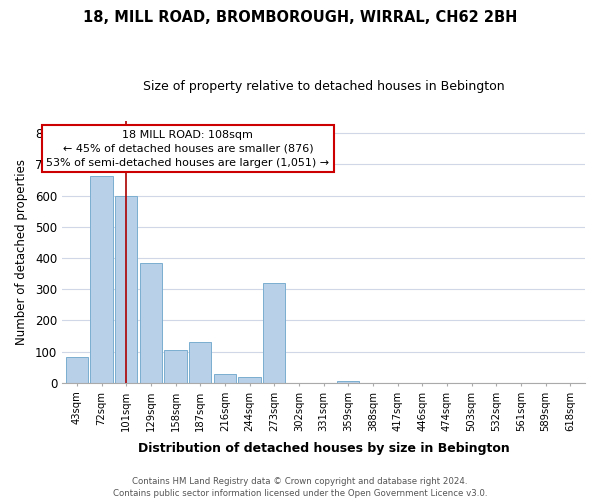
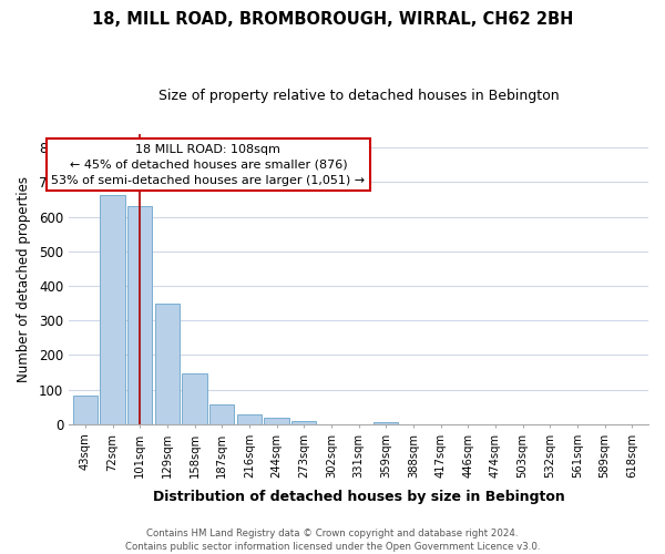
101sqm: 600 -> 630
129sqm: 385 -> 349
158sqm: 105 -> 148
187sqm: 130 -> 57
273sqm: 320 -> 8
